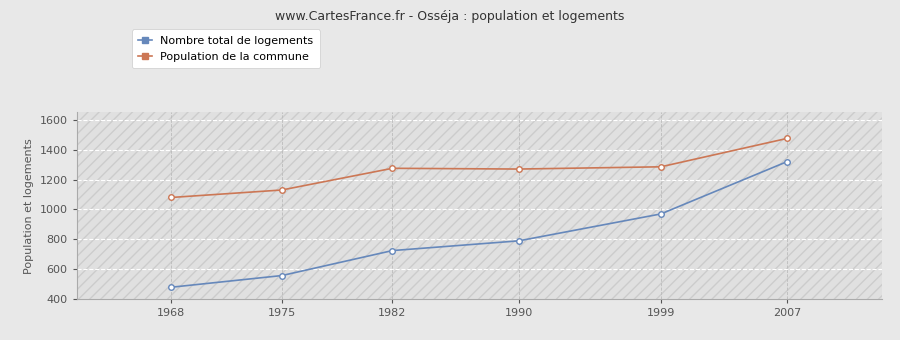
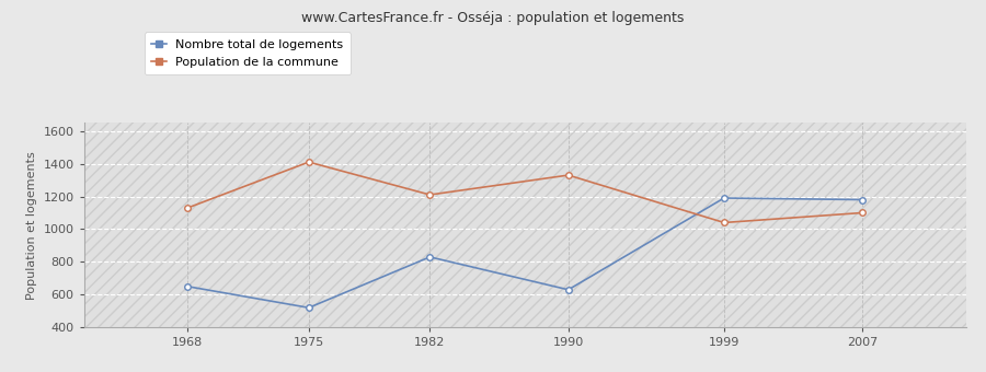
Nombre total de logements/1968: 480 -> 650
Population de la commune/1968: 1080 -> 1130
Nombre total de logements/1975: 560 -> 520
Population de la commune/1975: 1130 -> 1410
Nombre total de logements/1982: 720 -> 830
Population de la commune/1982: 1280 -> 1210
Nombre total de logements/1990: 790 -> 630
Population de la commune/1990: 1270 -> 1330
Nombre total de logements/1999: 970 -> 1190
Population de la commune/1999: 1280 -> 1040
Nombre total de logements/2007: 1320 -> 1180
Population de la commune/2007: 1480 -> 1100
